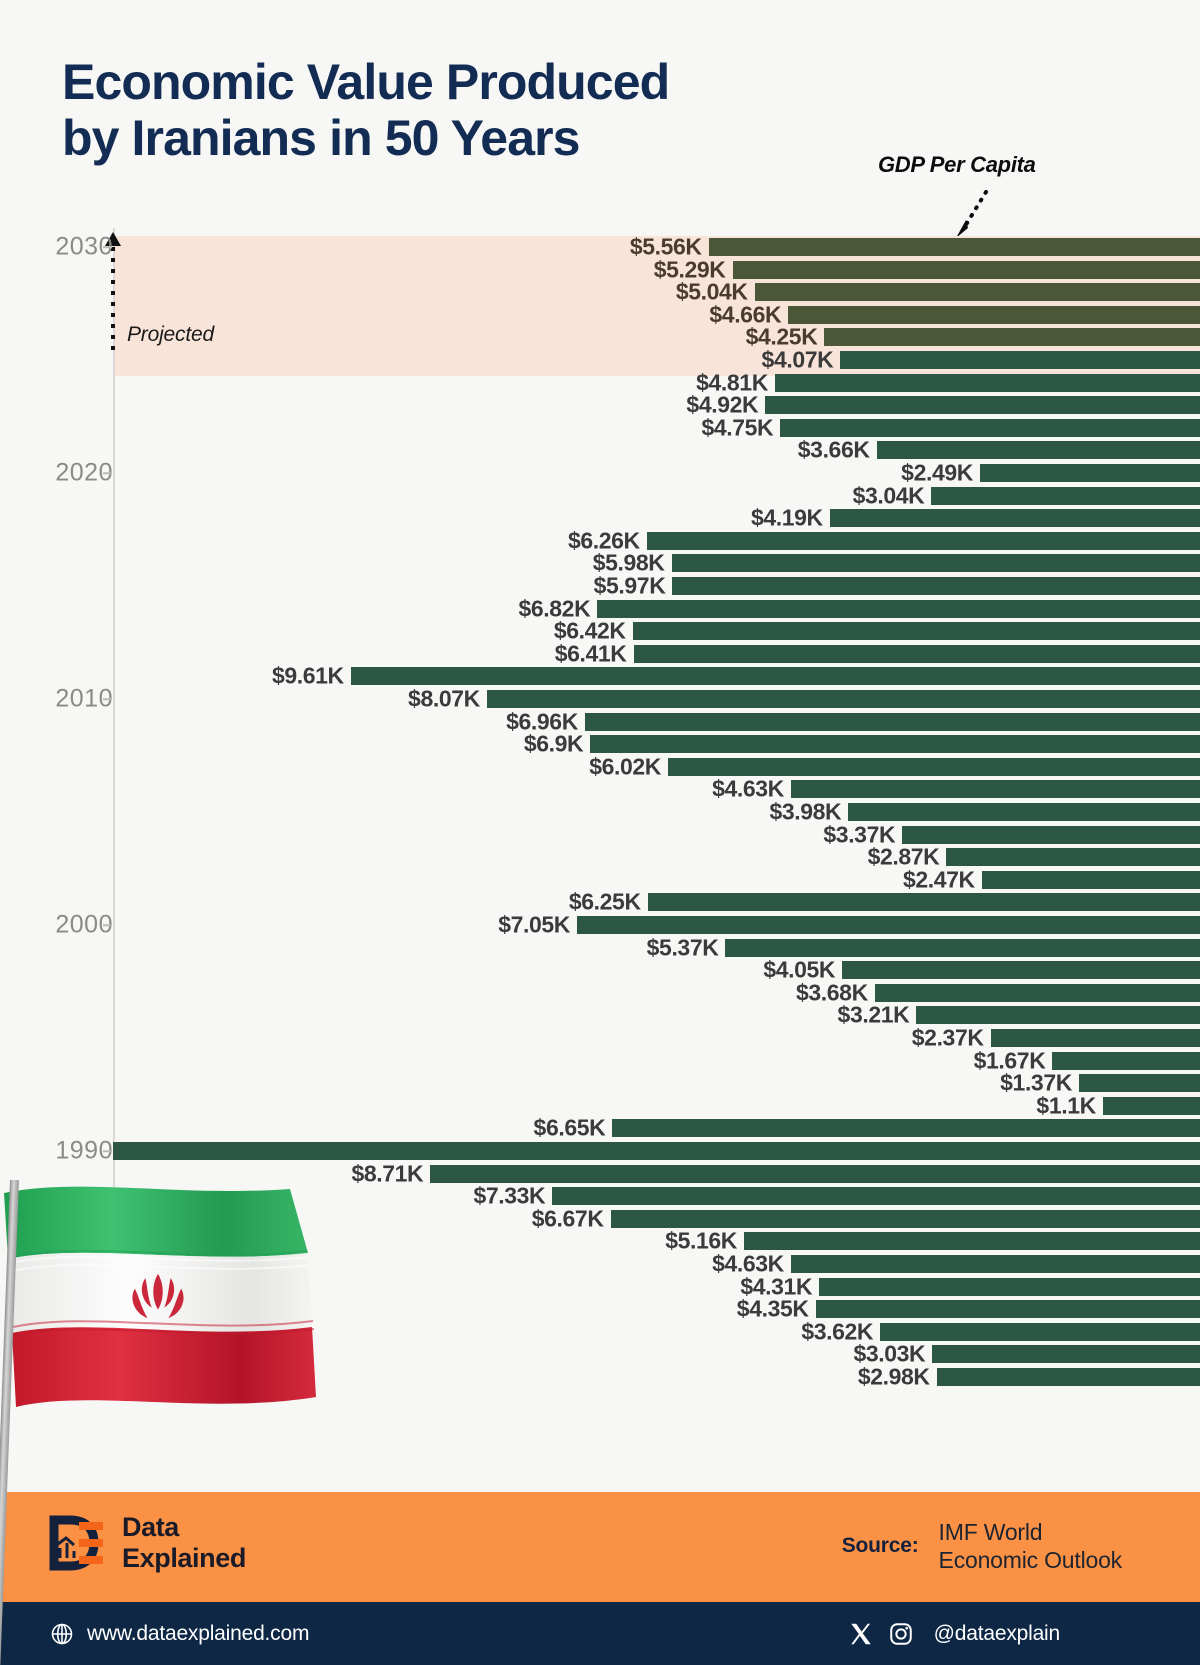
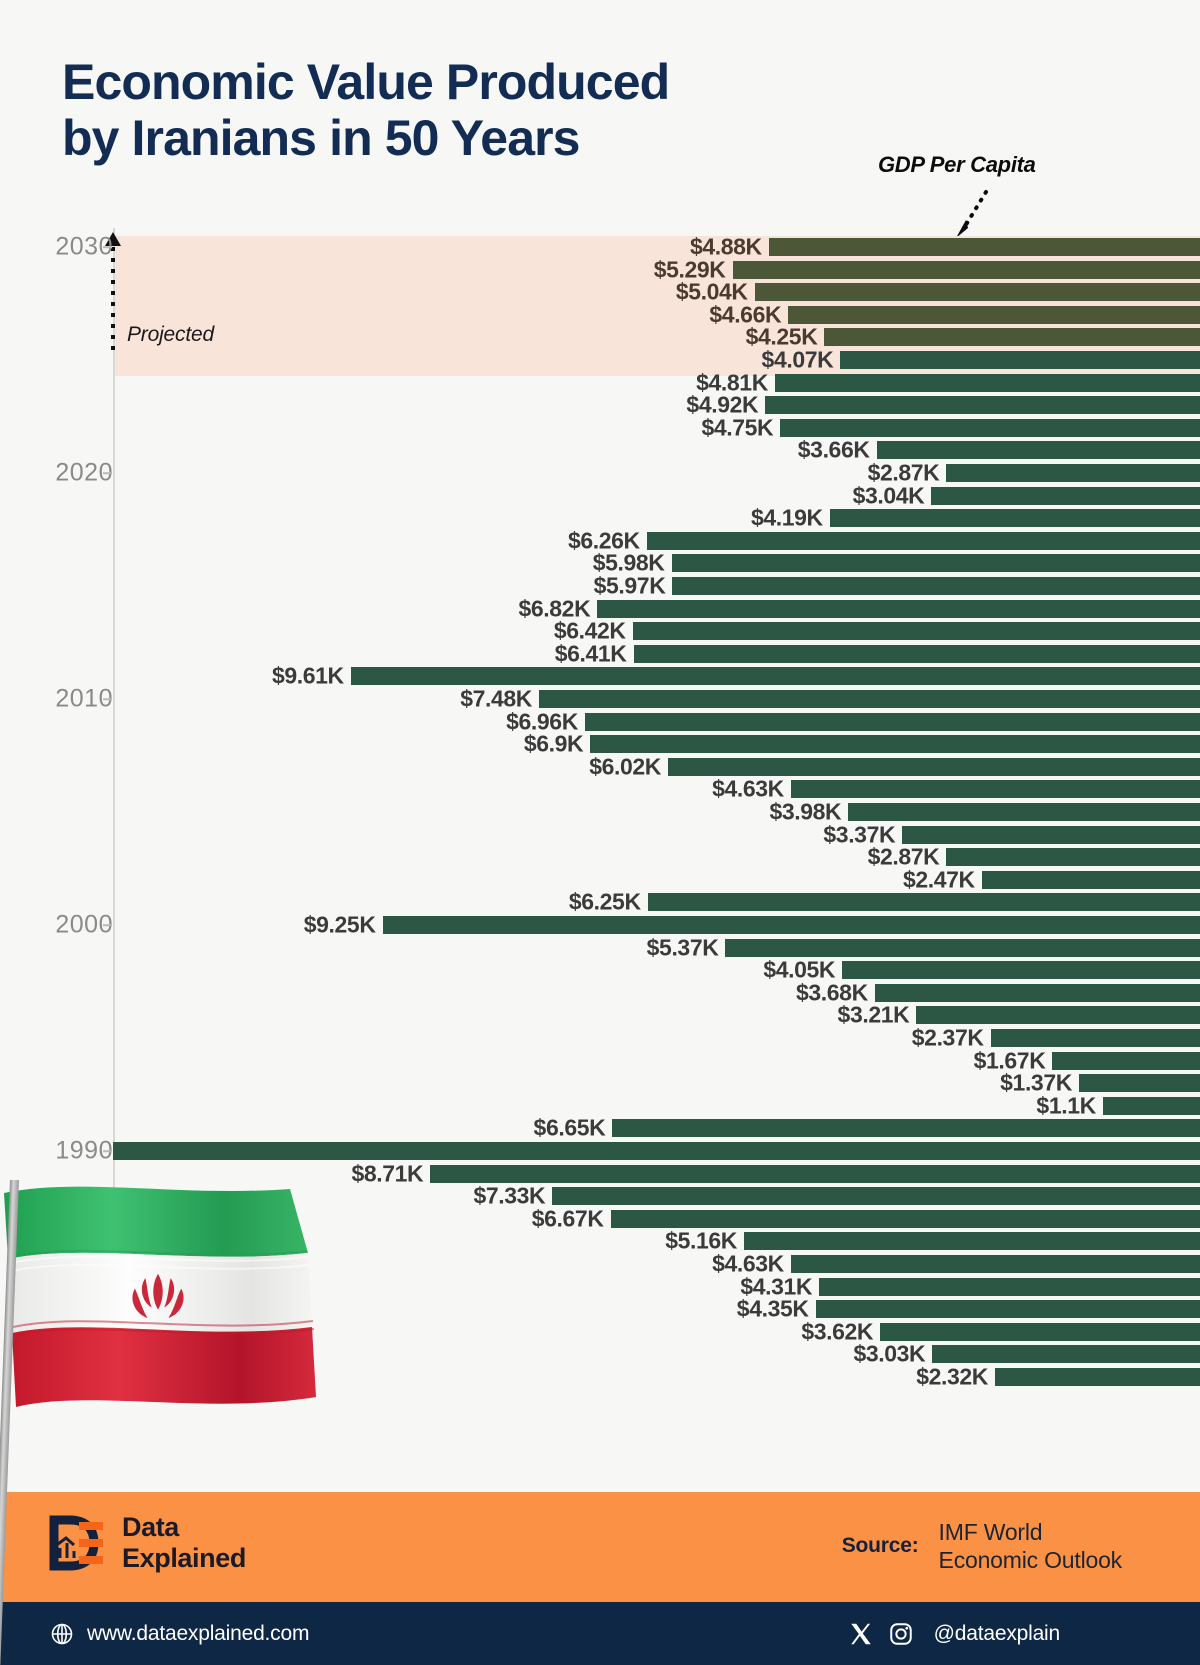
2030: $5.56K -> $4.88K
2020: $2.49K -> $2.87K
2010: $8.07K -> $7.48K
2000: $7.05K -> $9.25K
1980: $2.98K -> $2.32K
